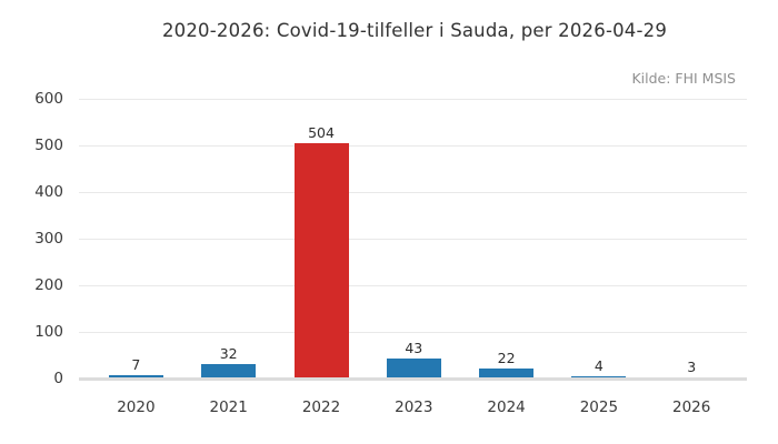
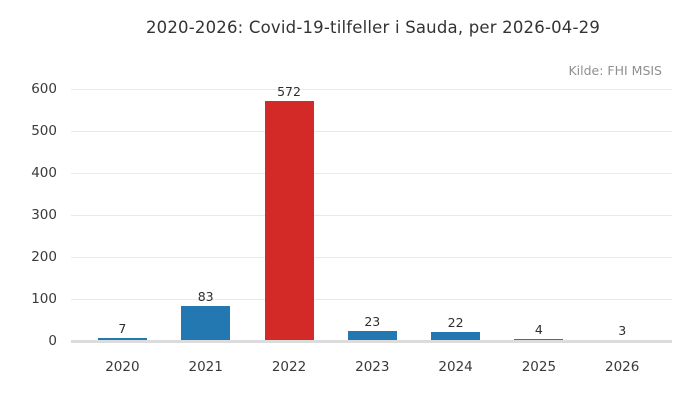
2021: 32 -> 83
2022: 504 -> 572
2023: 43 -> 23
